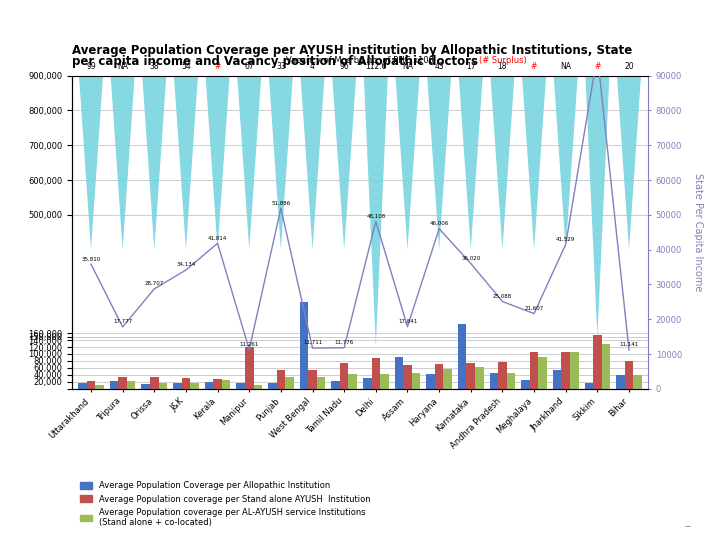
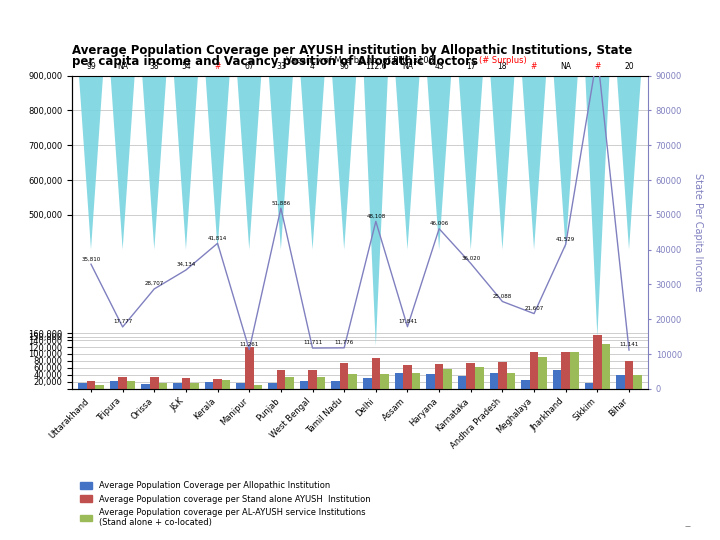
Average Population Coverage per Allopathic Institution/West Bengal: 250,000 -> 22,000
Average Population Coverage per Allopathic Institution/Assam: 90,000 -> 44,000
Average Population Coverage per Allopathic Institution/Karnataka: 185,000 -> 38,000
